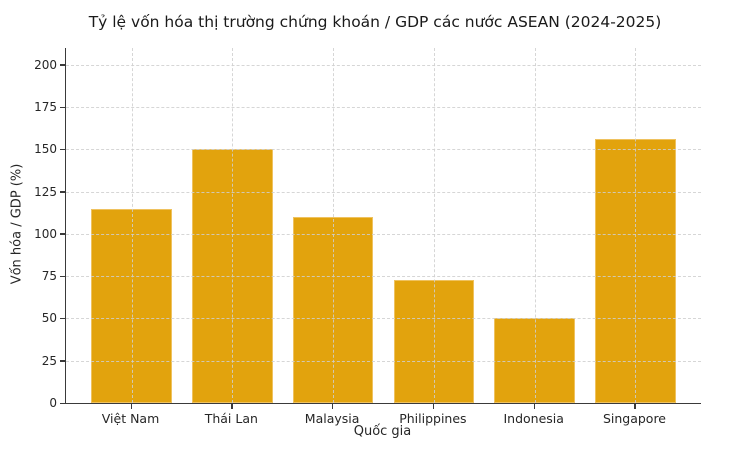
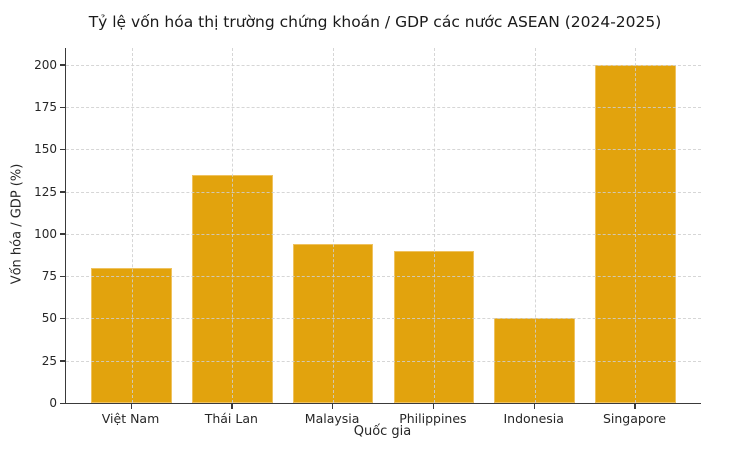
Việt Nam: 115 -> 80
Thái Lan: 150 -> 135
Malaysia: 110 -> 94
Philippines: 73 -> 90
Singapore: 156 -> 200
